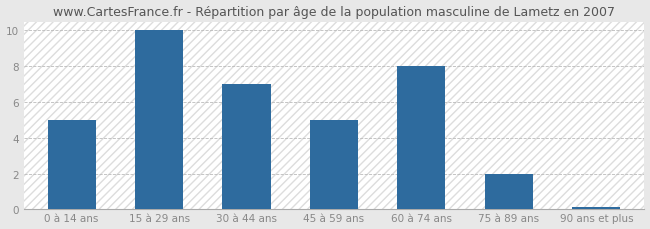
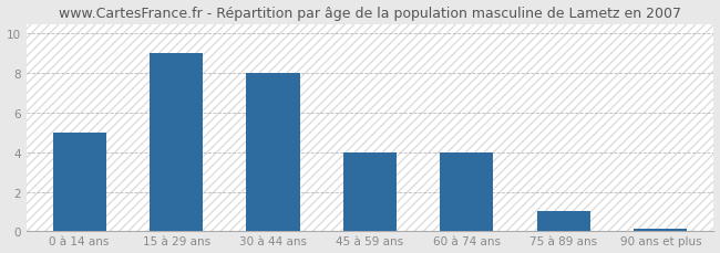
15 à 29 ans: 10.0 -> 9.0
30 à 44 ans: 7.0 -> 8.0
45 à 59 ans: 5.0 -> 4.0
60 à 74 ans: 8.0 -> 4.0
75 à 89 ans: 2.0 -> 1.0
